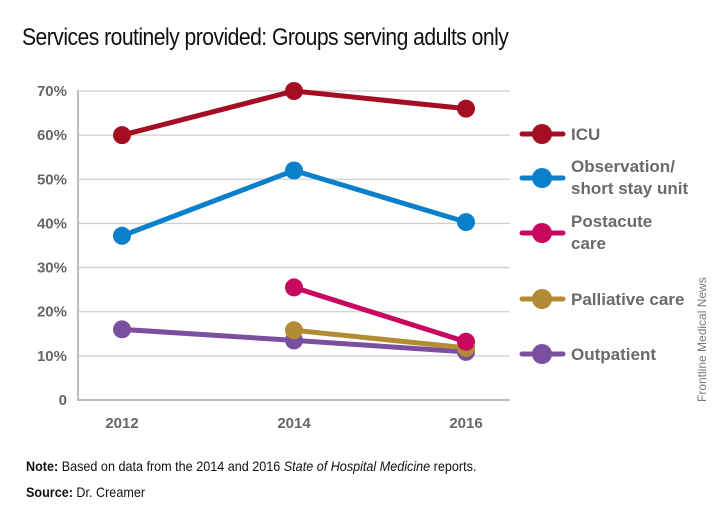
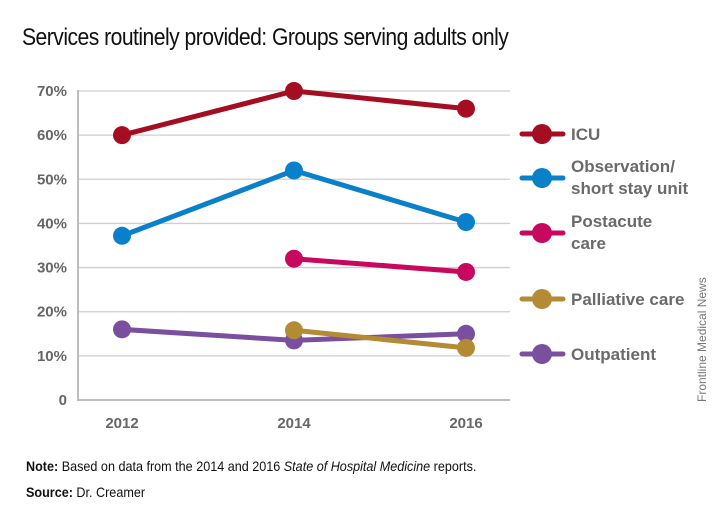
Postacute care/2014: 26% -> 32%
Postacute care/2016: 13% -> 29%
Outpatient/2016: 11% -> 15%
